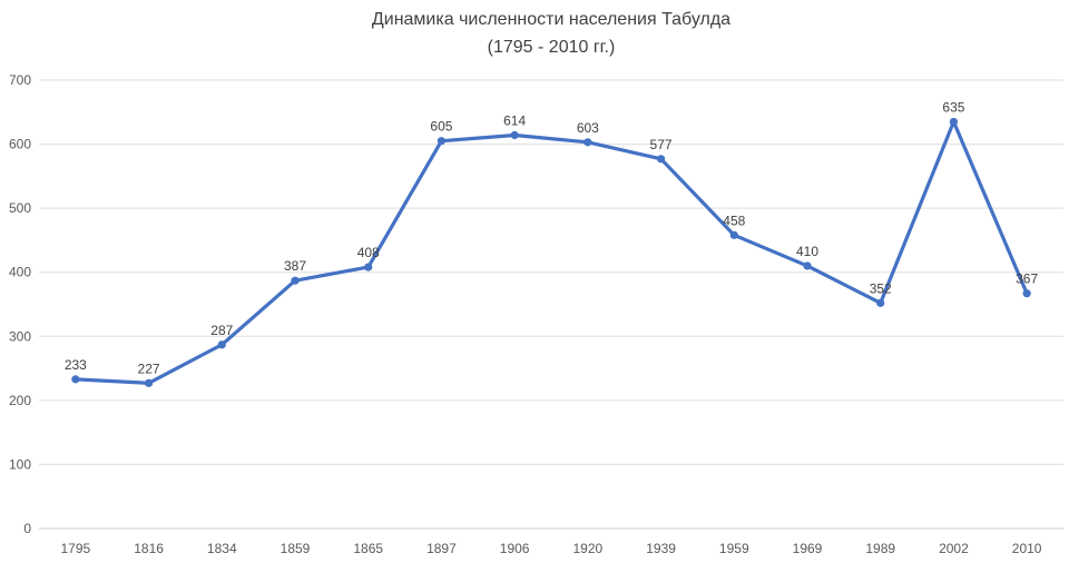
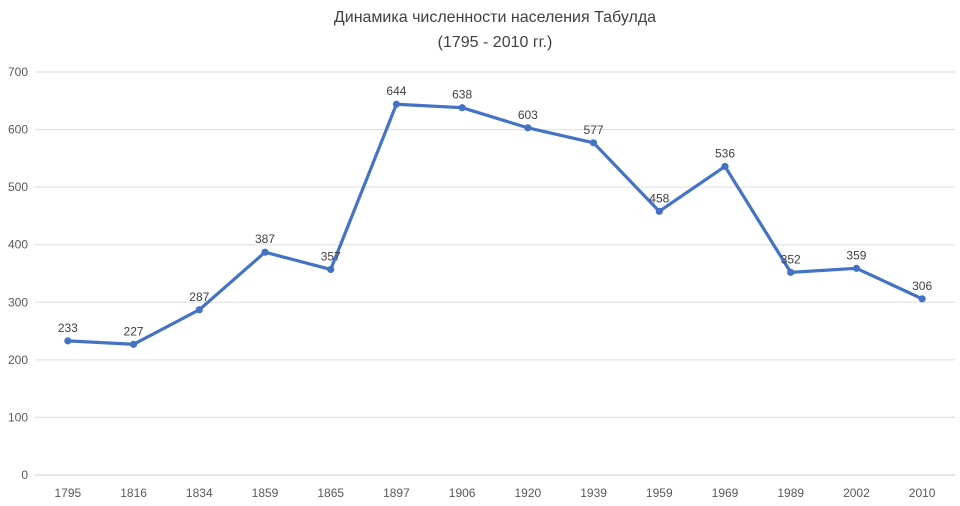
1865: 408 -> 357
1897: 605 -> 644
1906: 614 -> 638
1969: 410 -> 536
2002: 635 -> 359
2010: 367 -> 306
